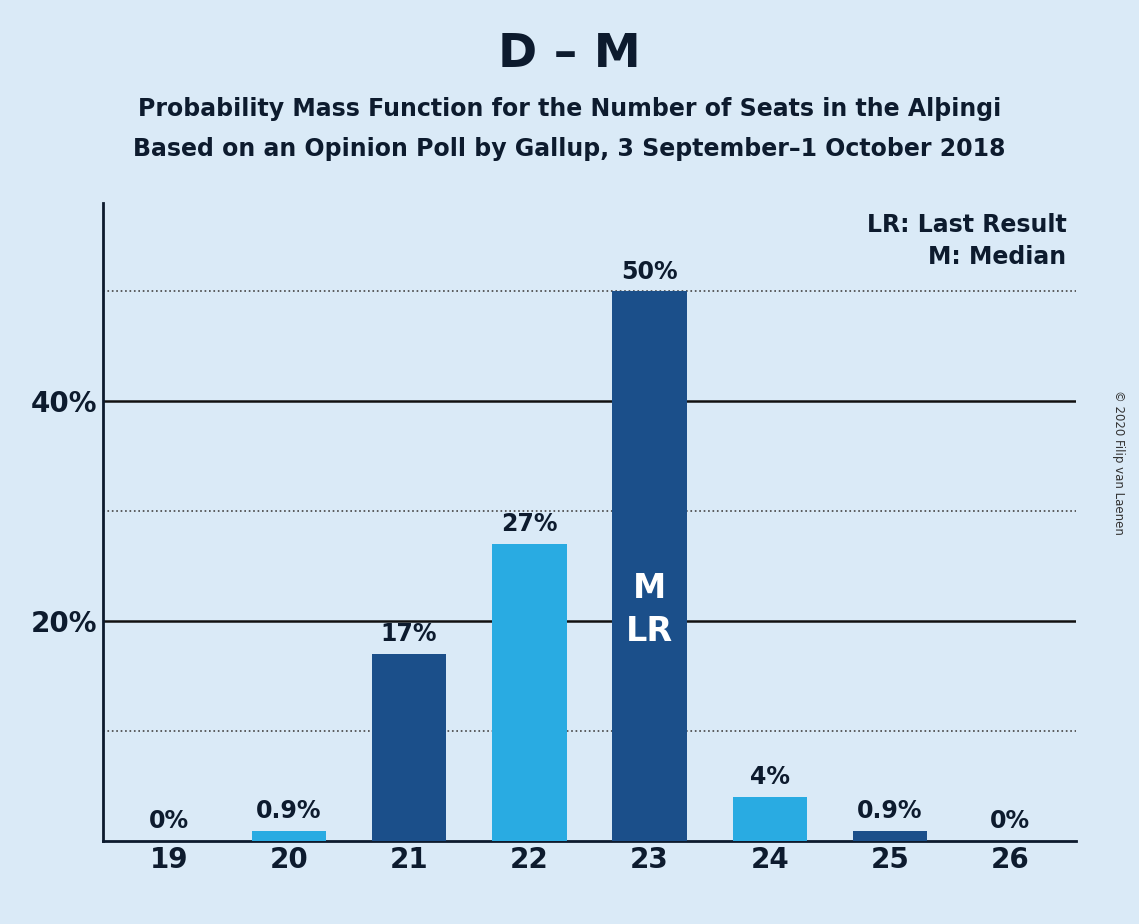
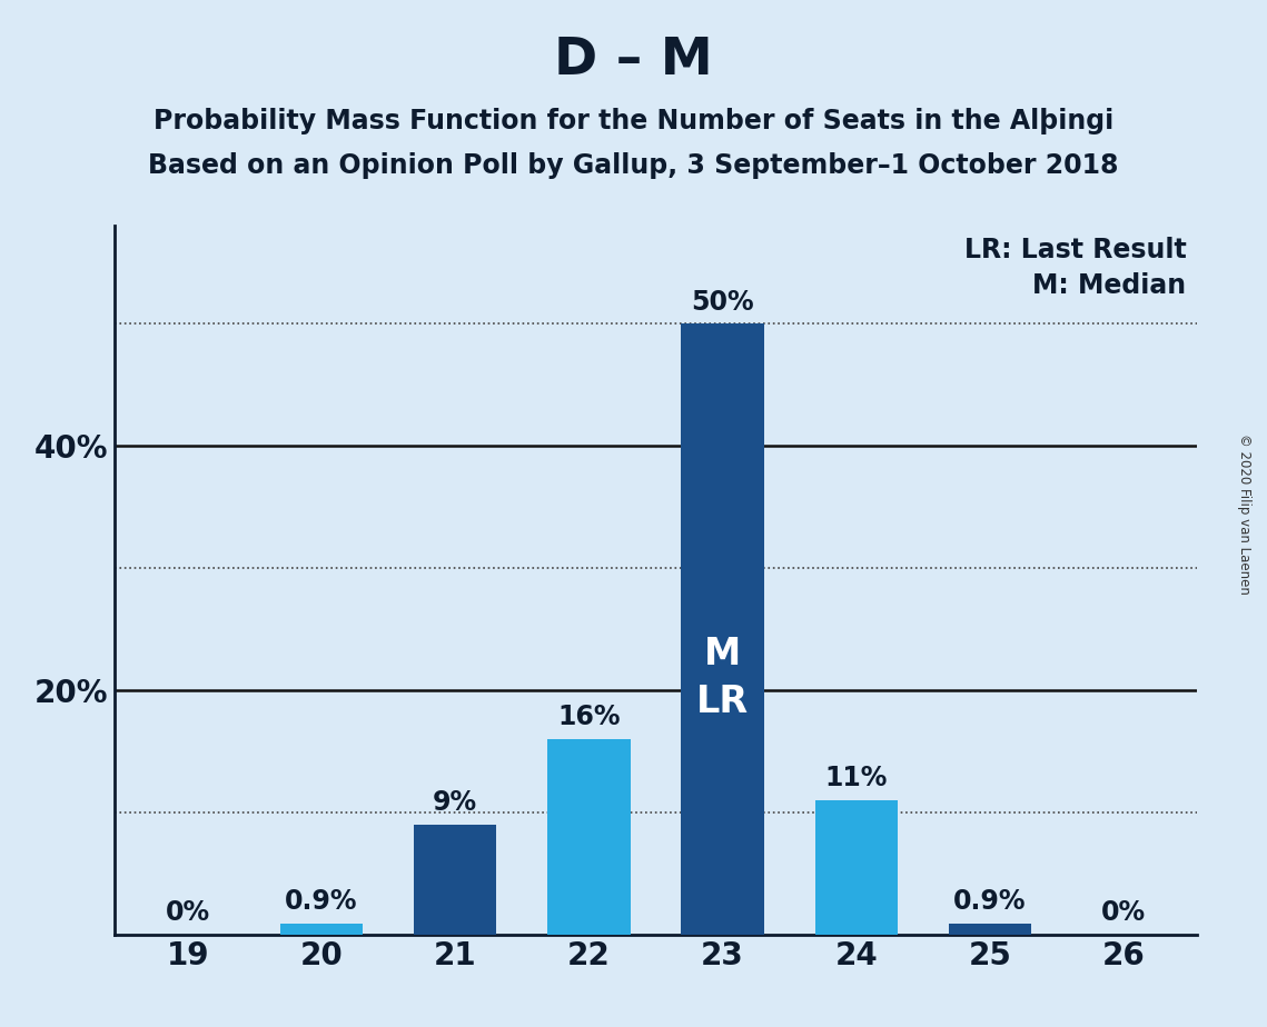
21: 17% -> 9%
22: 27% -> 16%
24: 4% -> 11%
